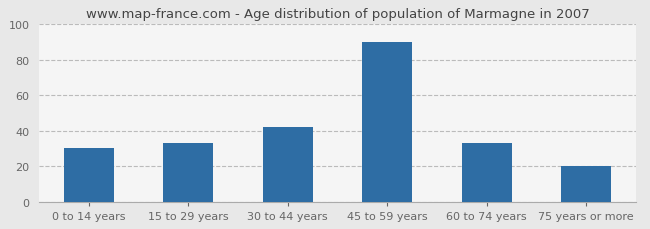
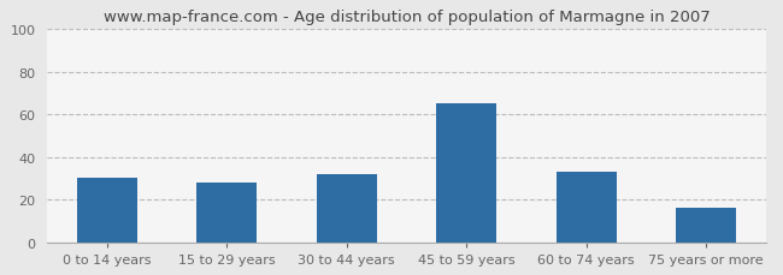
15 to 29 years: 33 -> 28
30 to 44 years: 42 -> 32
45 to 59 years: 90 -> 65
75 years or more: 20 -> 16
